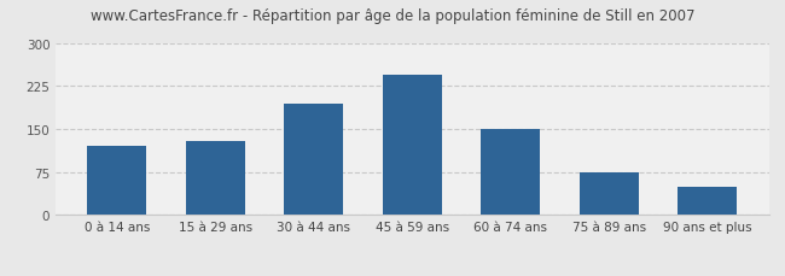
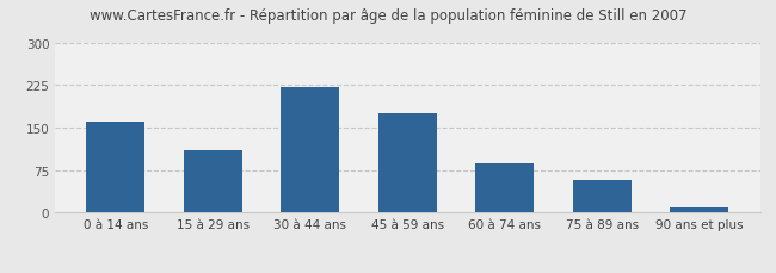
0 à 14 ans: 120 -> 160
15 à 29 ans: 130 -> 110
30 à 44 ans: 195 -> 222
45 à 59 ans: 245 -> 175
60 à 74 ans: 150 -> 88
75 à 89 ans: 75 -> 58
90 ans et plus: 50 -> 10
